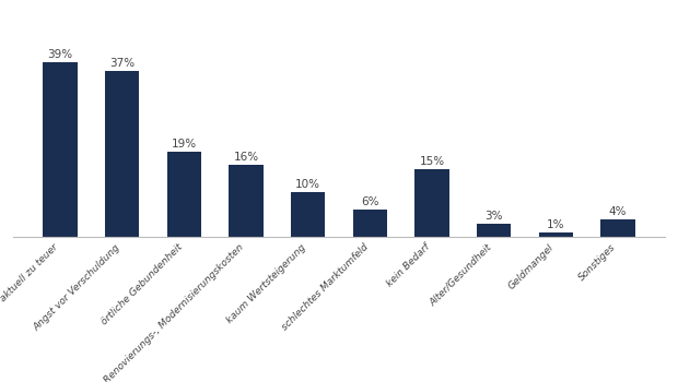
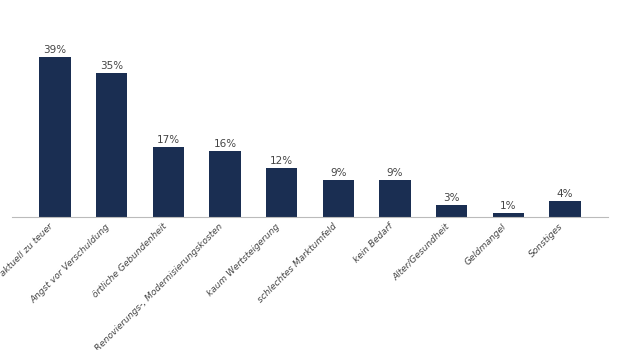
Angst vor Verschuldung: 37% -> 35%
örtliche Gebundenheit: 19% -> 17%
kaum Wertsteigerung: 10% -> 12%
schlechtes Marktumfeld: 6% -> 9%
kein Bedarf: 15% -> 9%
